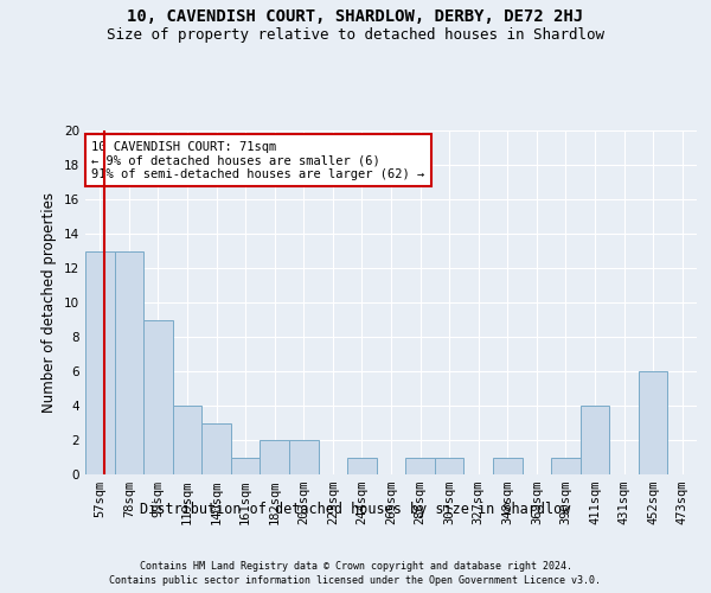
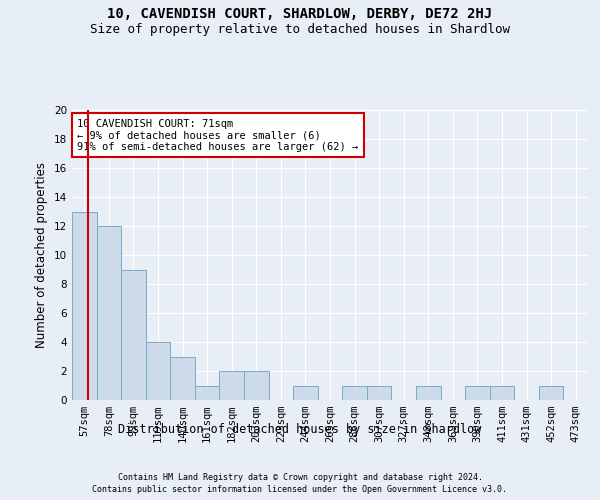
78sqm: 13 -> 12
411sqm: 4 -> 1
452sqm: 6 -> 1
